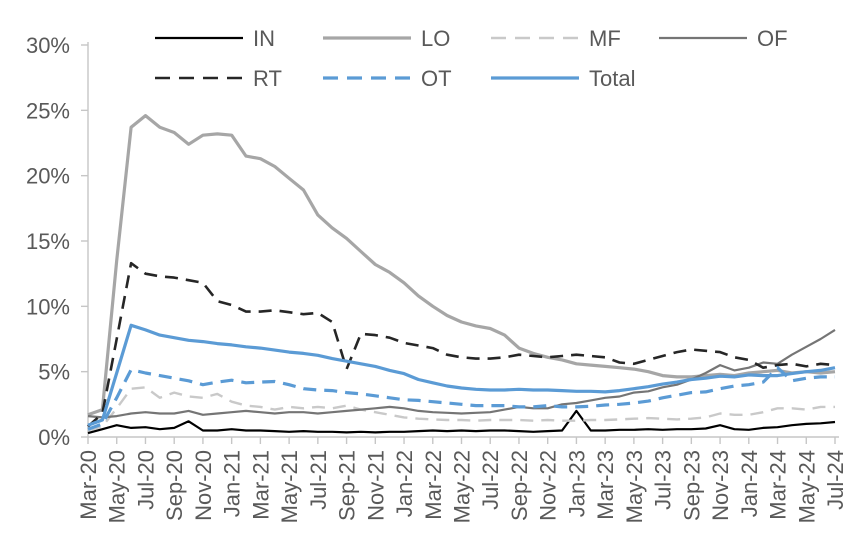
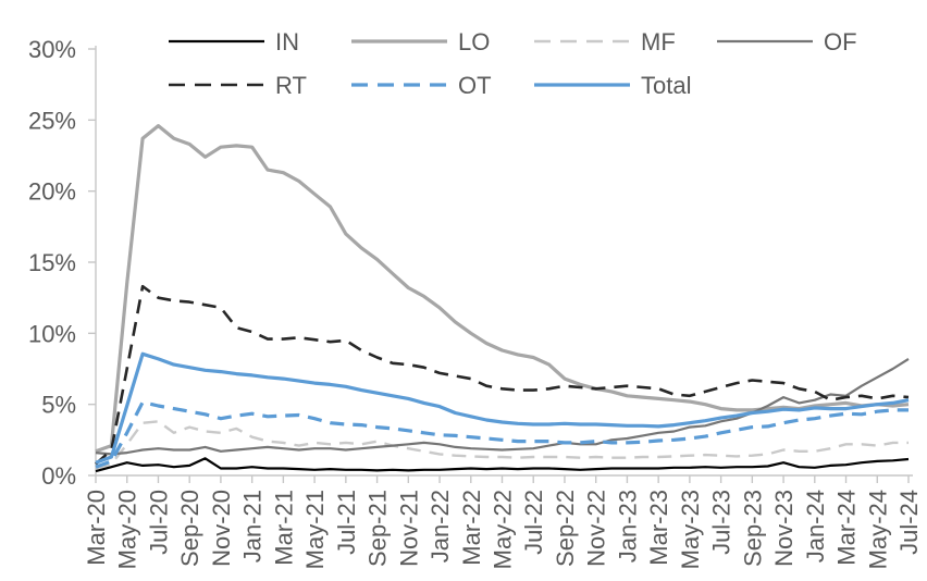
RT/Sep-21: 5.2% -> 8.3%
IN/Jan-23: 2.0% -> 0.5%
OT/Mar-24: 5.3% -> 4.3%
